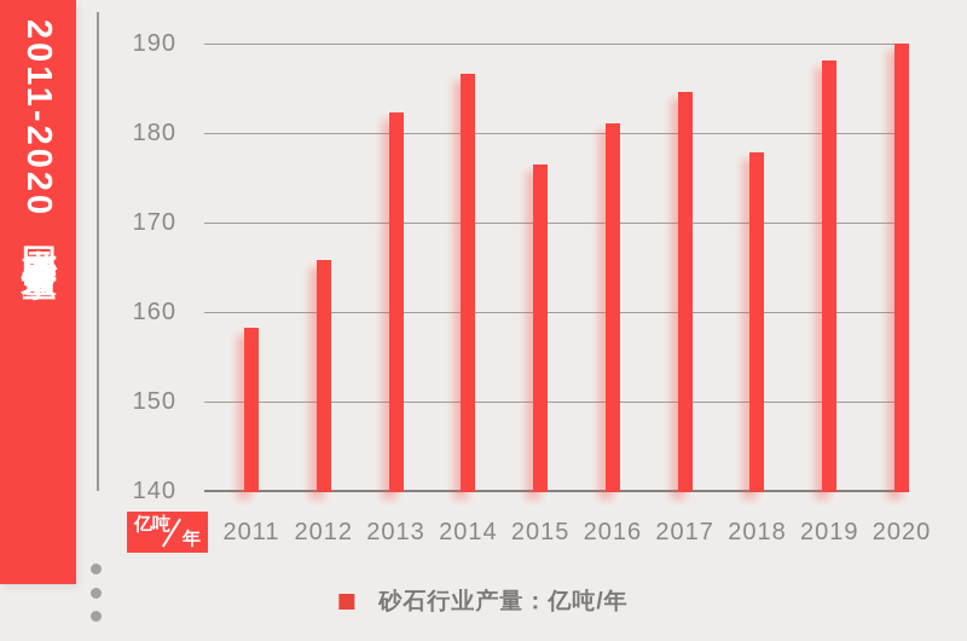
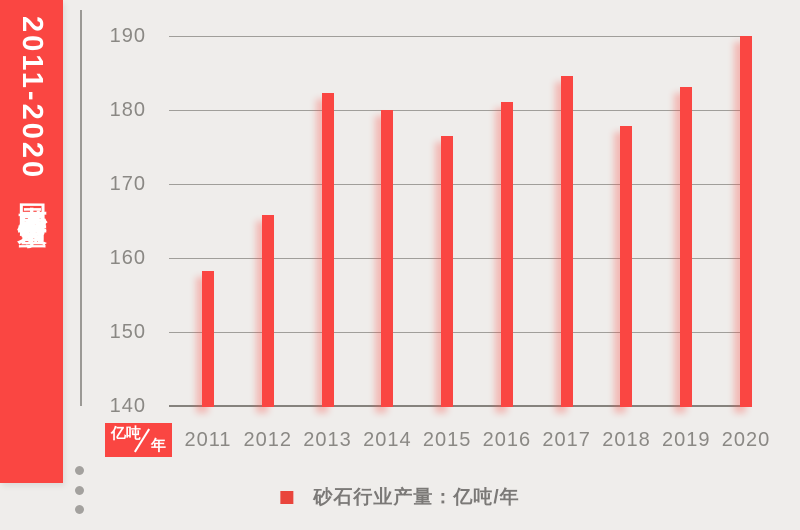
2014: 186 -> 180
2019: 188 -> 183
